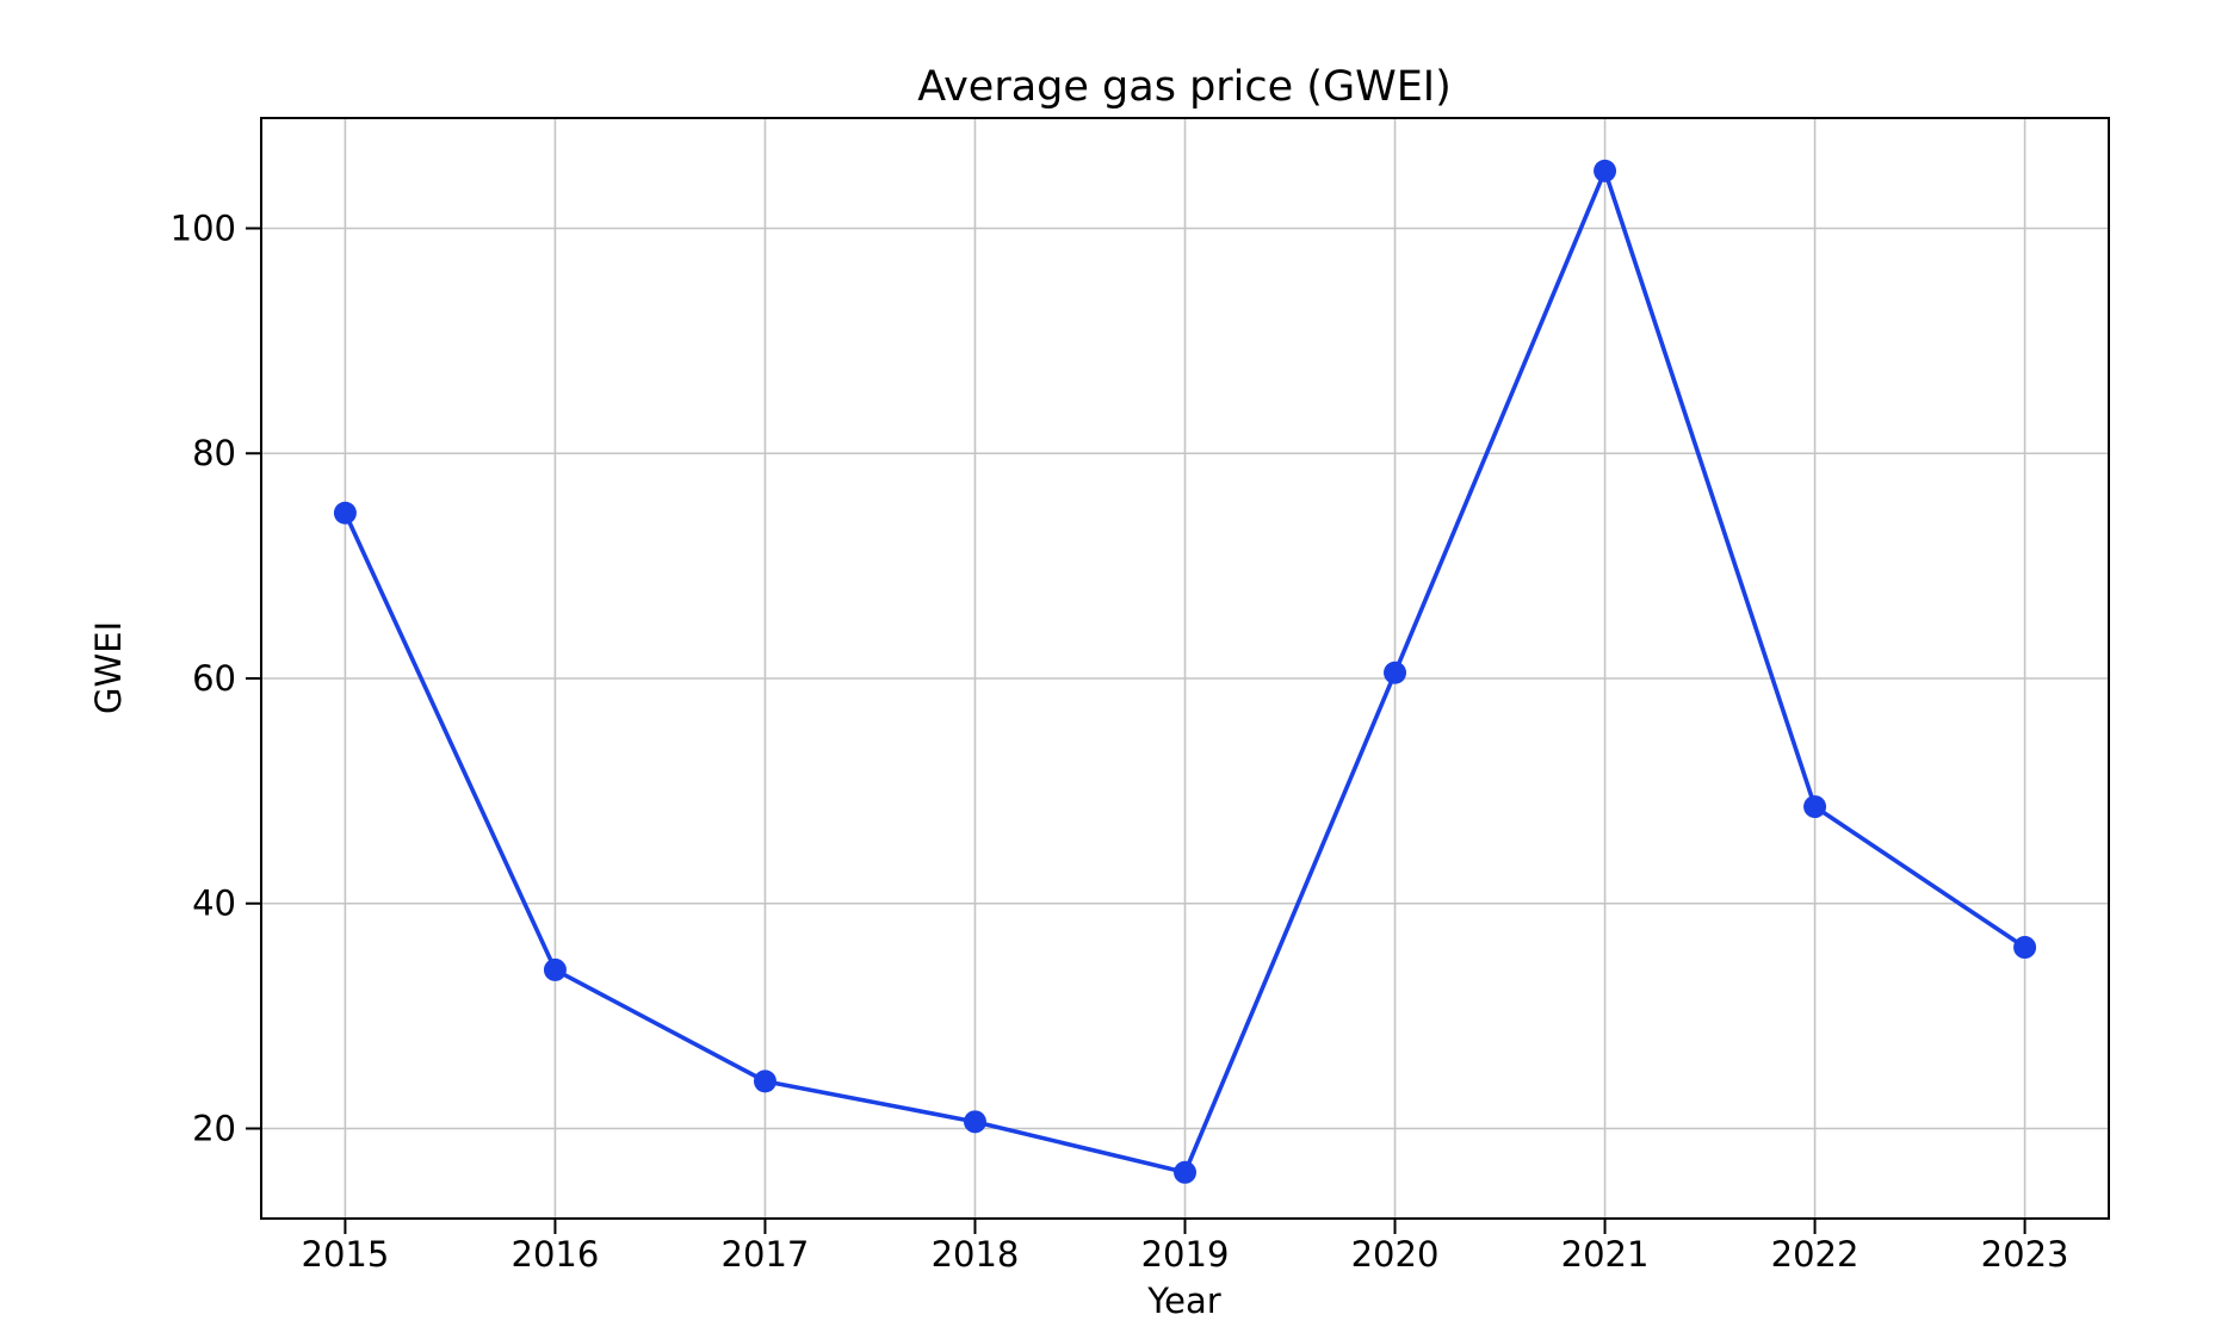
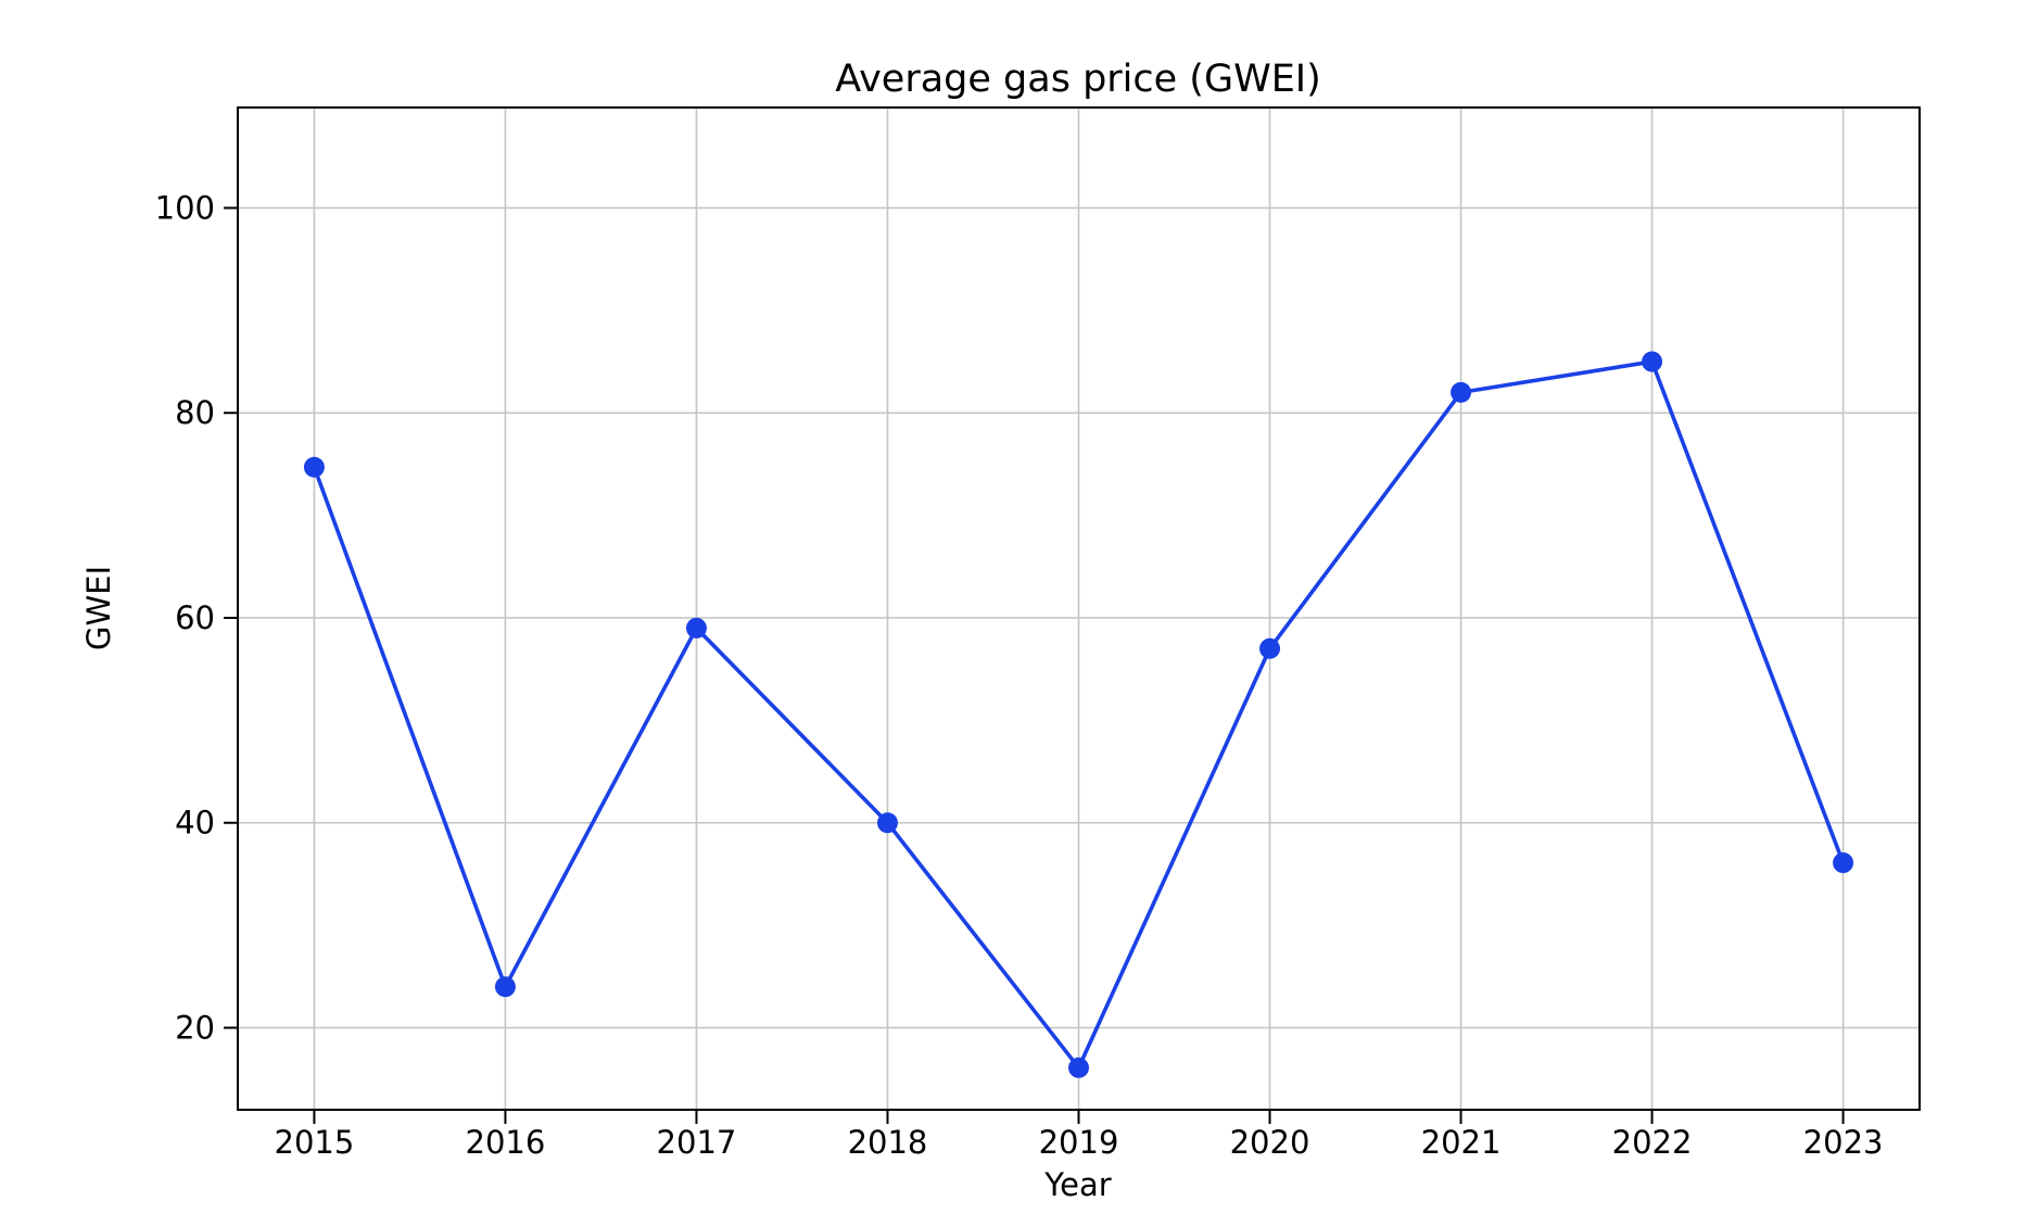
2016: 34 -> 24
2017: 24 -> 59
2018: 21 -> 40
2020: 60 -> 57
2021: 105 -> 82
2022: 49 -> 85
